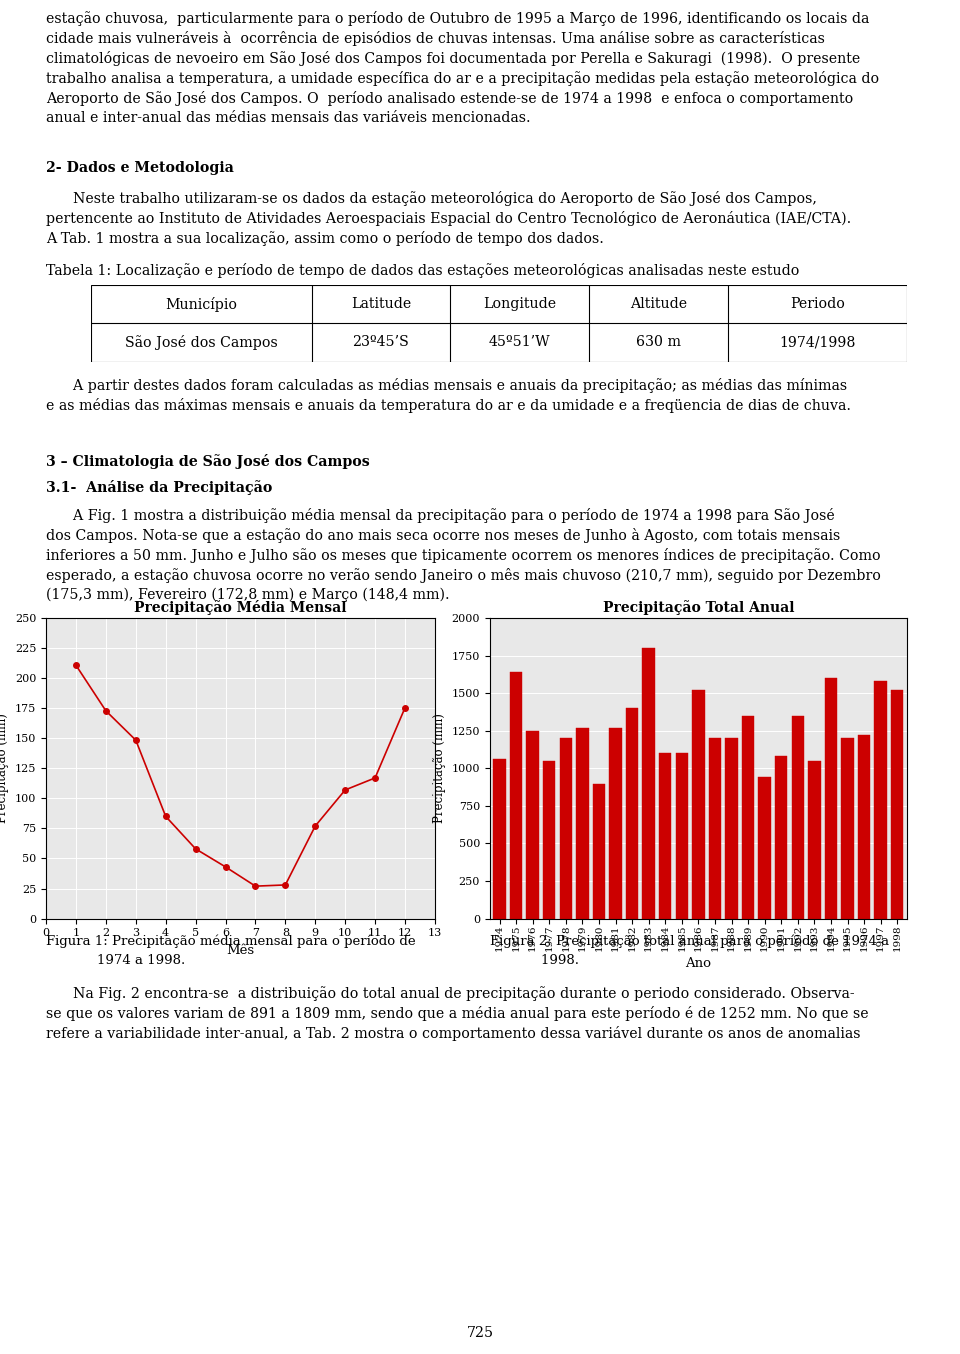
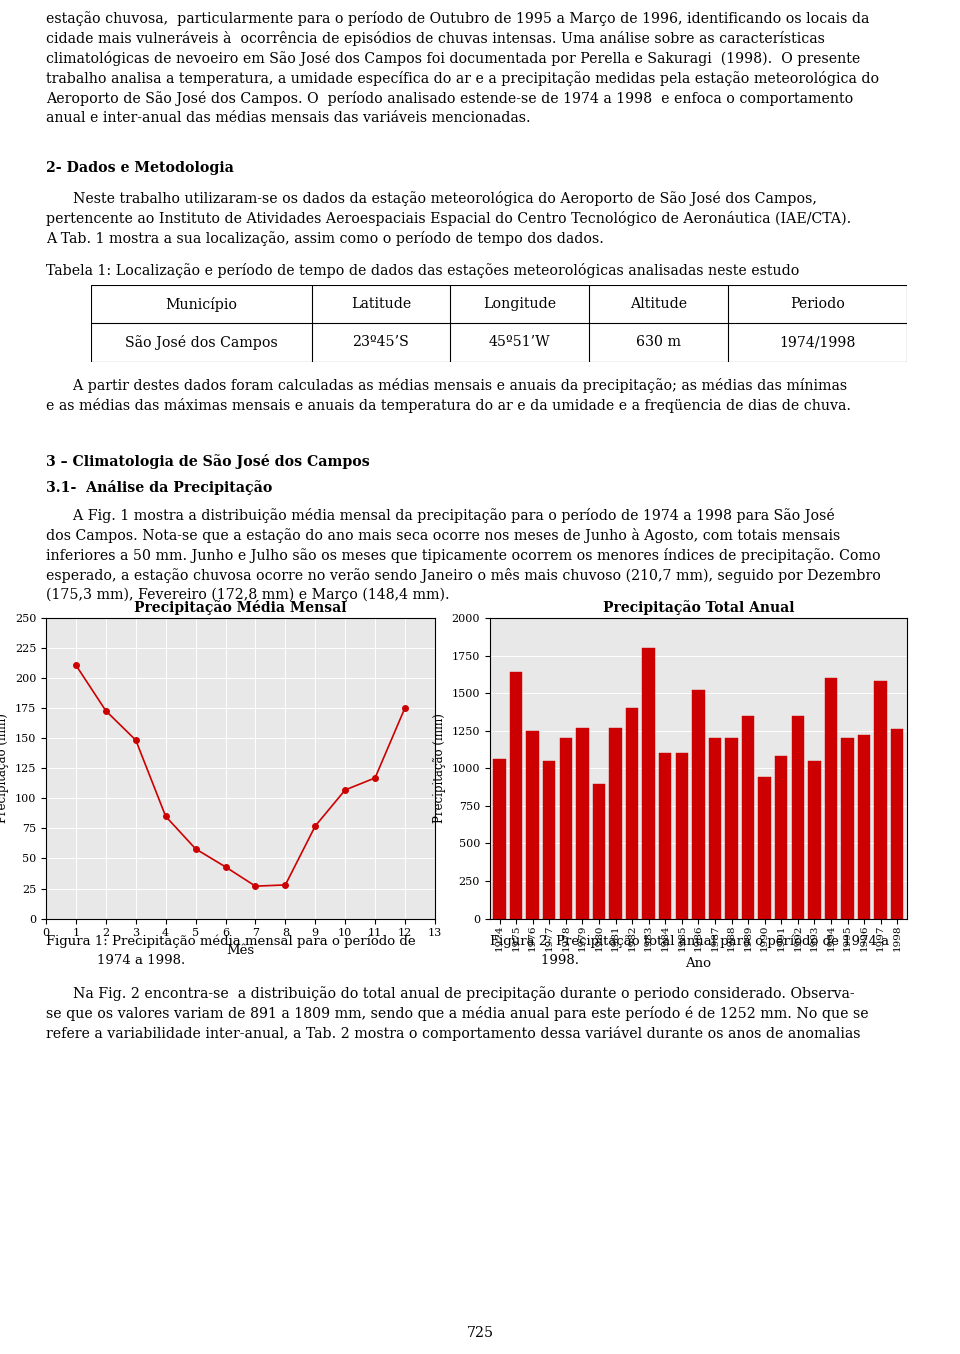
Precipitação Total Anual/1998: 1520 -> 1260
